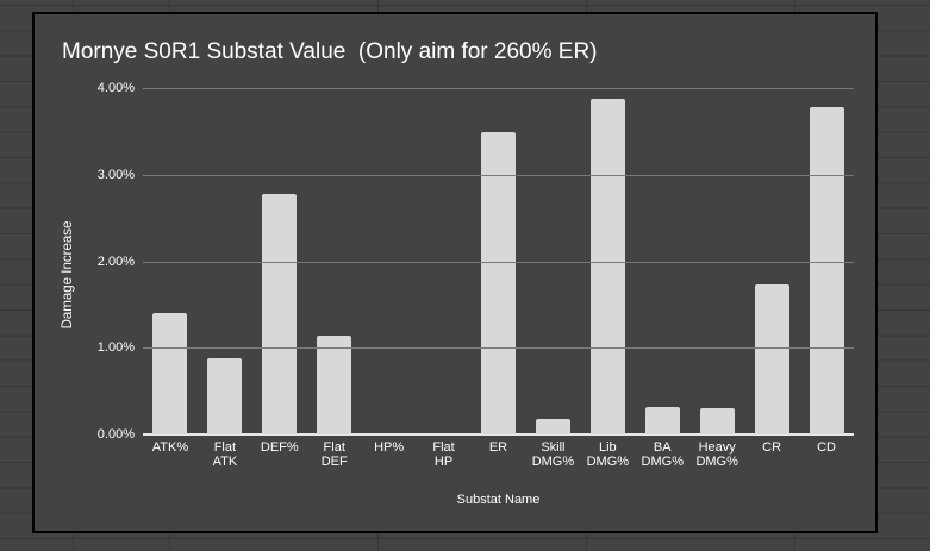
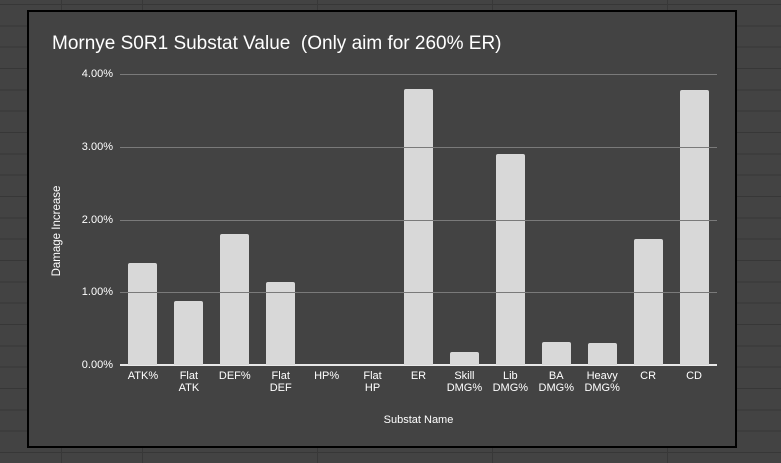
DEF%: 2.8% -> 1.8%
ER: 3.5% -> 3.8%
Lib DMG%: 3.9% -> 2.9%
